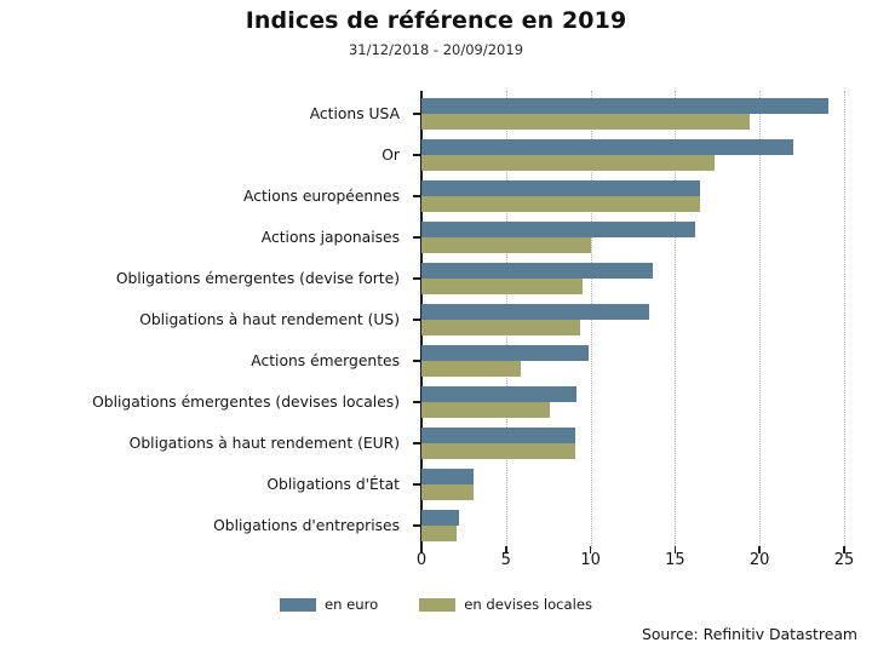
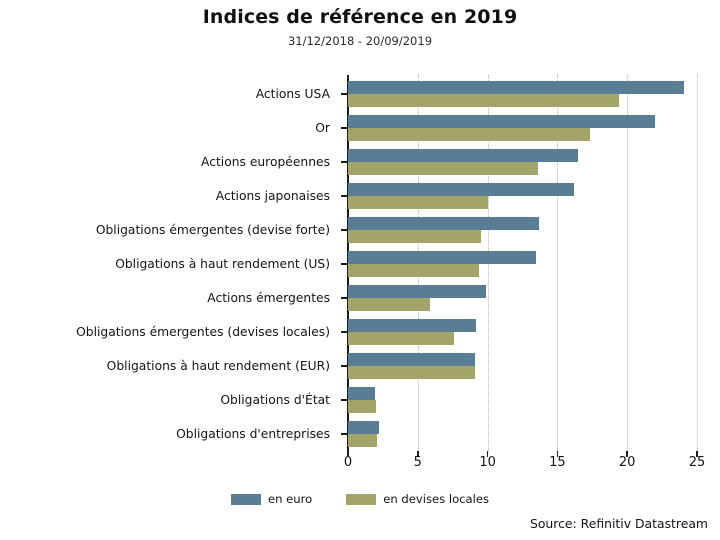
en devises locales/Actions européennes: 16.5 -> 13.6
en euro/Obligations d'État: 3.1 -> 1.9
en devises locales/Obligations d'État: 3.1 -> 2.0
